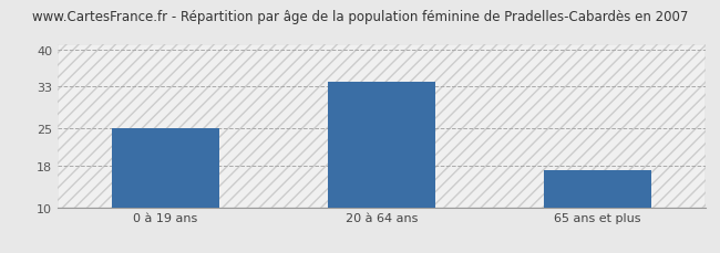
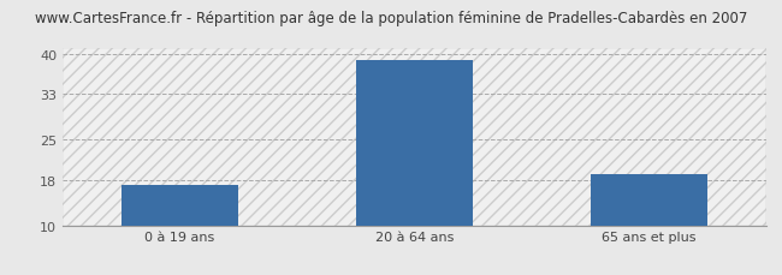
0 à 19 ans: 25 -> 17
20 à 64 ans: 34 -> 39
65 ans et plus: 17 -> 19
